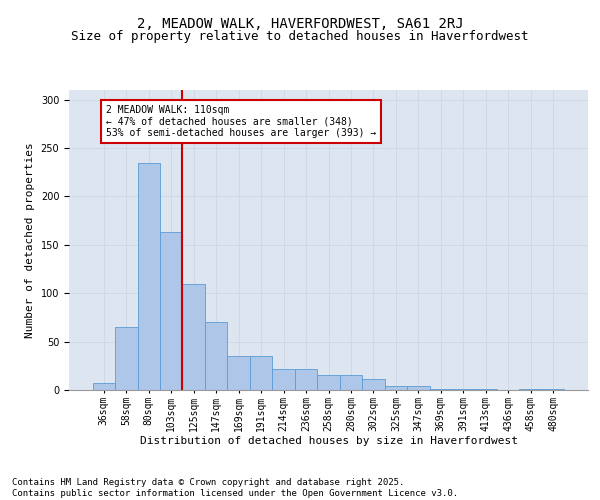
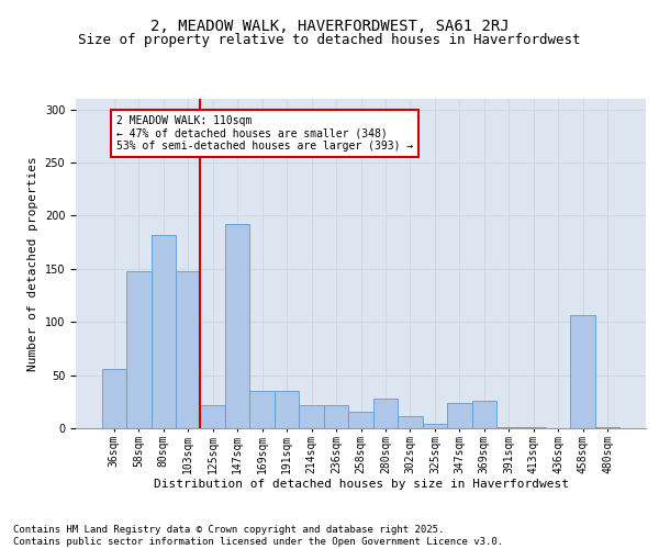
36sqm: 7 -> 56
58sqm: 65 -> 148
80sqm: 235 -> 182
103sqm: 163 -> 148
125sqm: 110 -> 22
147sqm: 70 -> 192
280sqm: 16 -> 28
347sqm: 4 -> 24
369sqm: 1 -> 26
458sqm: 1 -> 106
